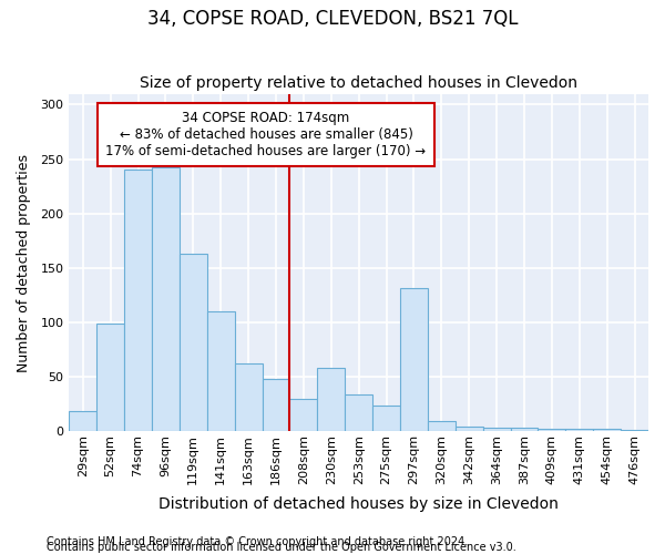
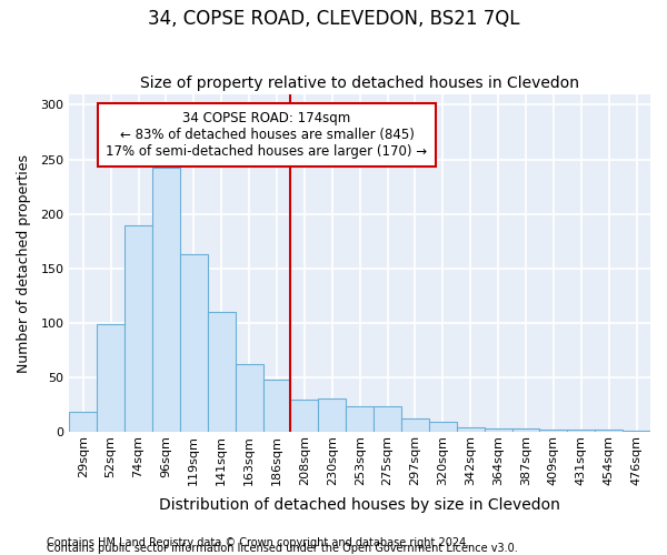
74sqm: 240 -> 190
230sqm: 58 -> 31
253sqm: 34 -> 24
297sqm: 132 -> 13
